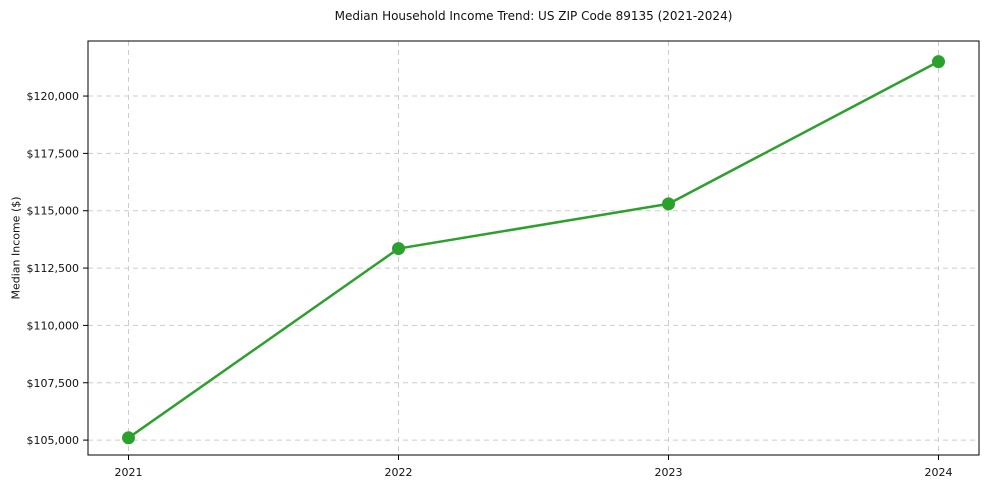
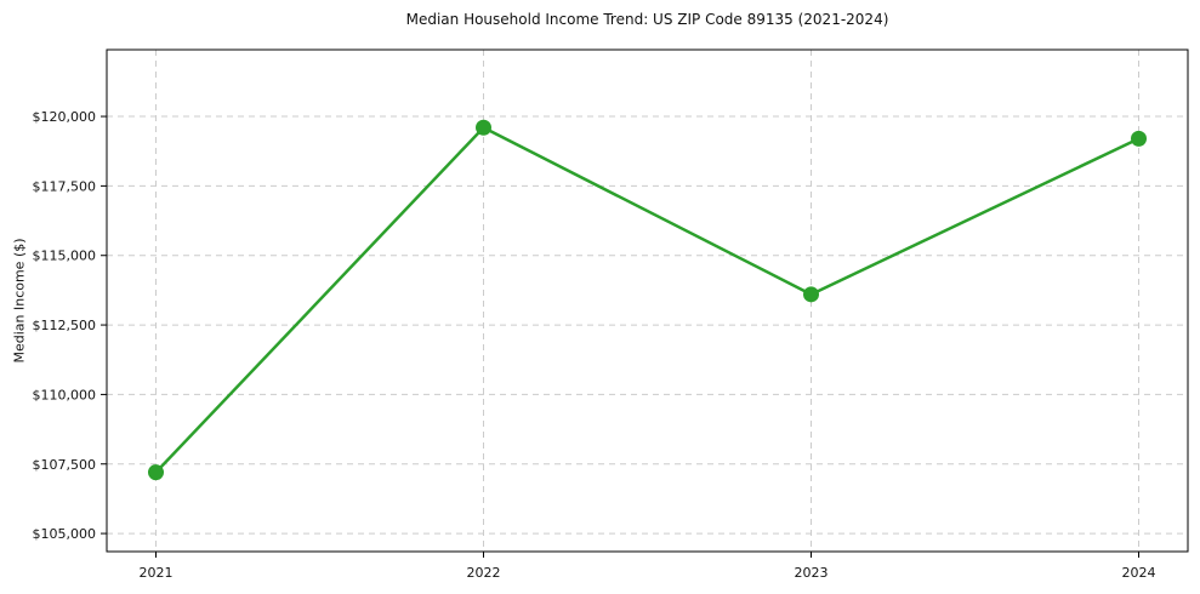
2021: $105100 -> $107200
2022: $113400 -> $119600
2023: $115300 -> $113600
2024: $121500 -> $119200
